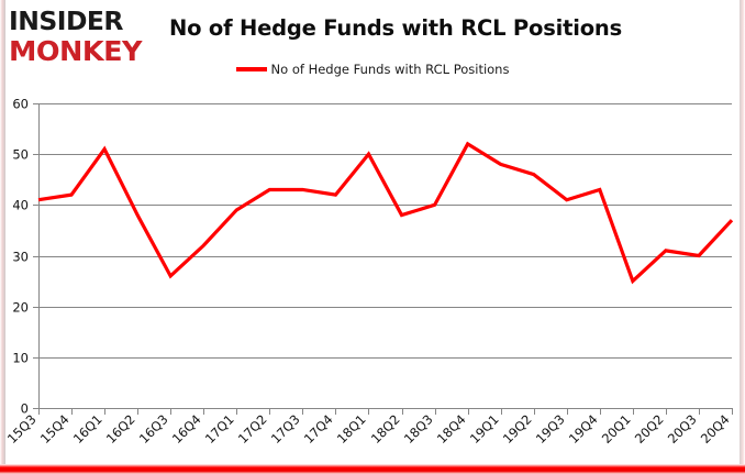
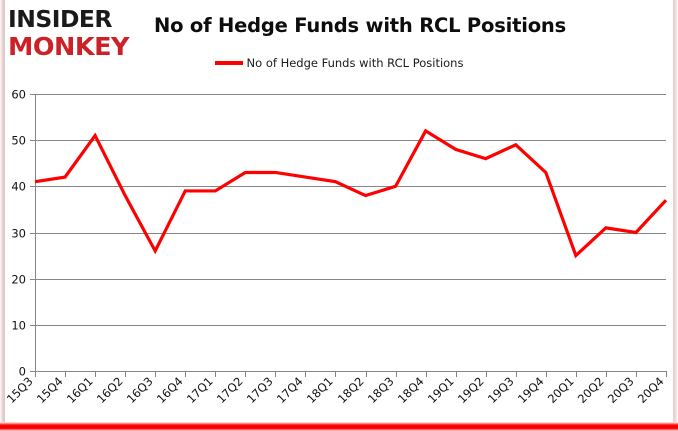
16Q4: 32 -> 39
18Q1: 50 -> 41
19Q3: 41 -> 49
